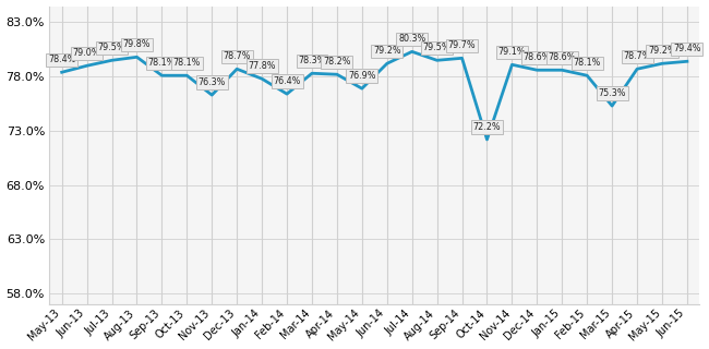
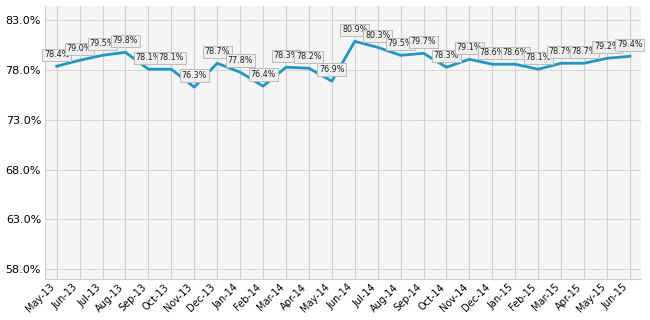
Jun-14: 79.2% -> 80.9%
Oct-14: 72.2% -> 78.3%
Mar-15: 75.3% -> 78.7%
